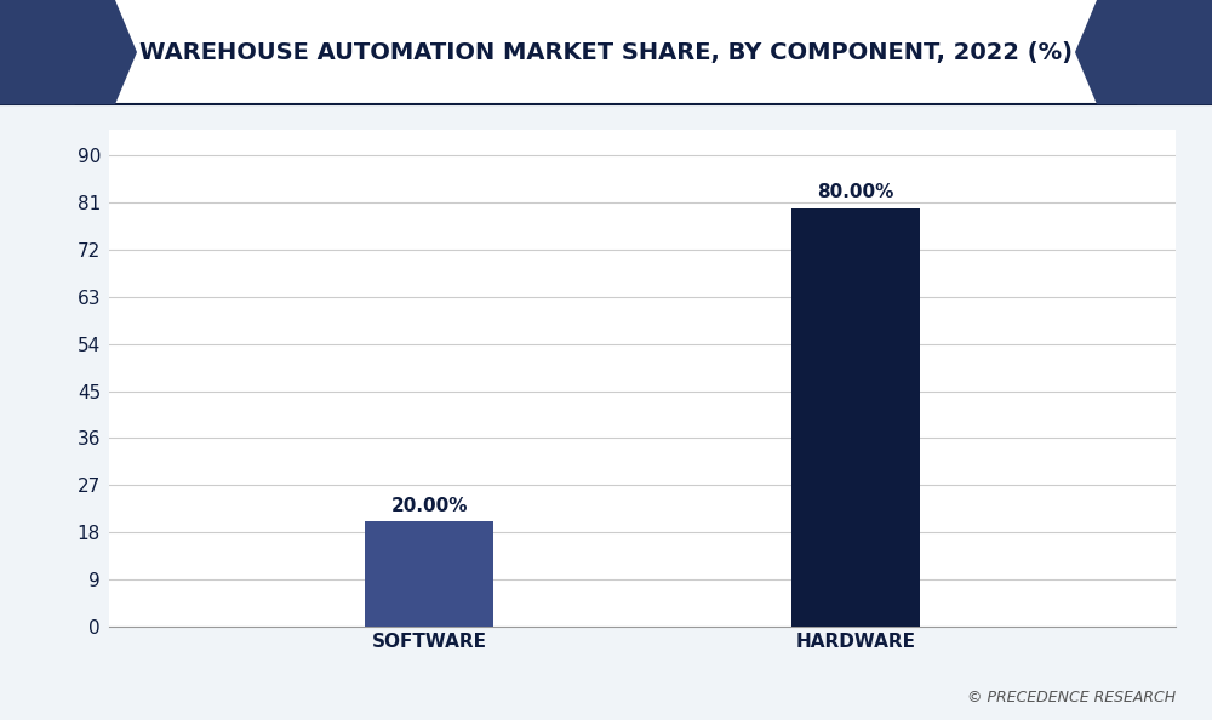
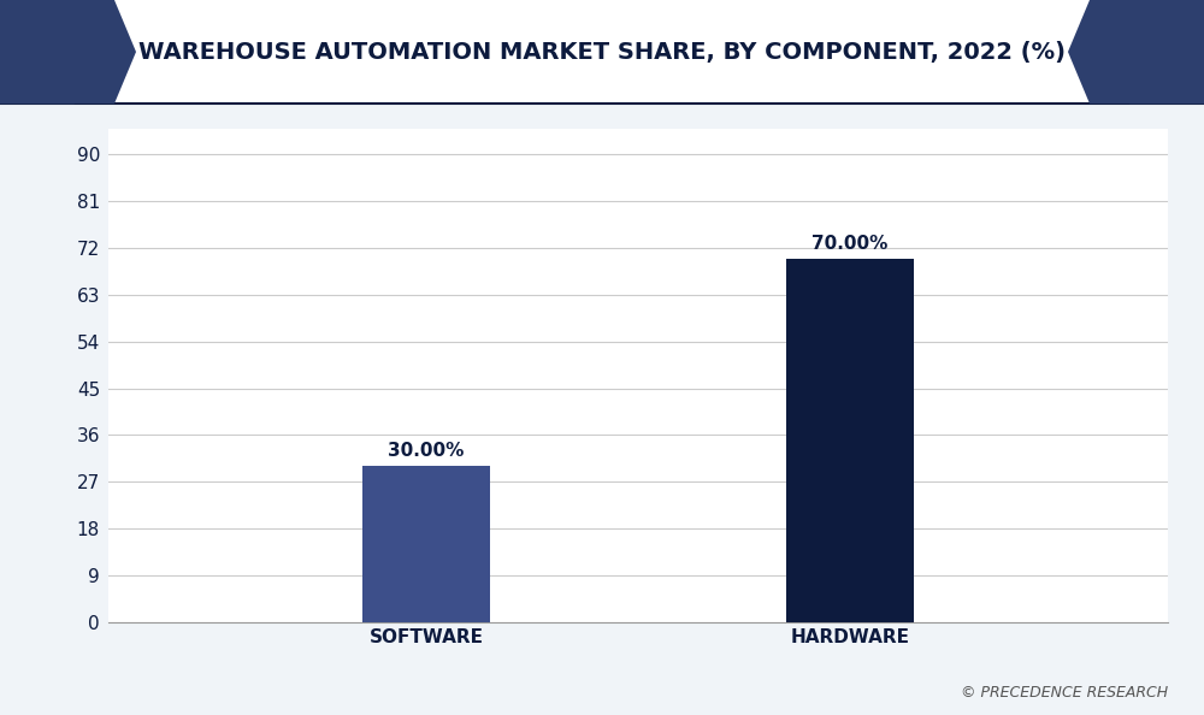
SOFTWARE: 20.00% -> 30.00%
HARDWARE: 80.00% -> 70.00%
